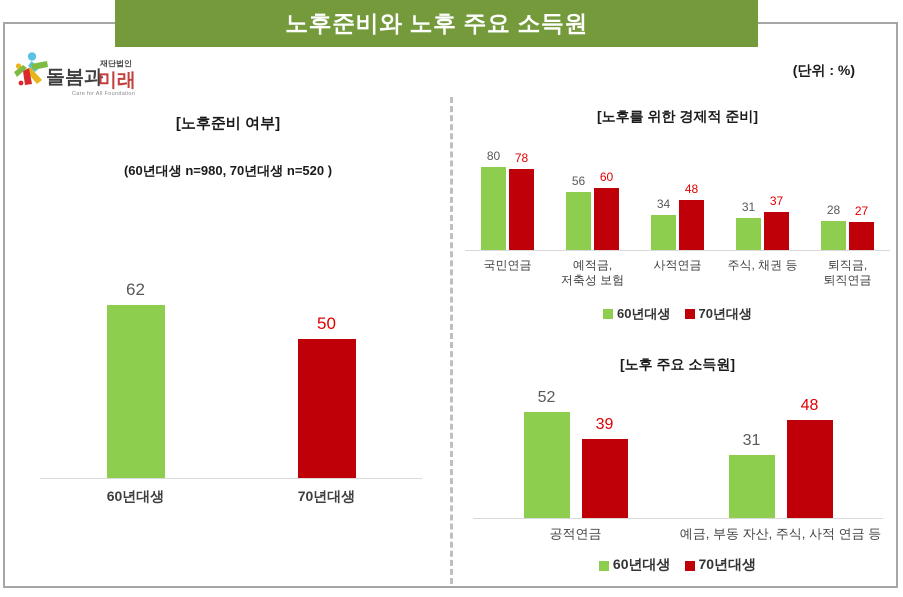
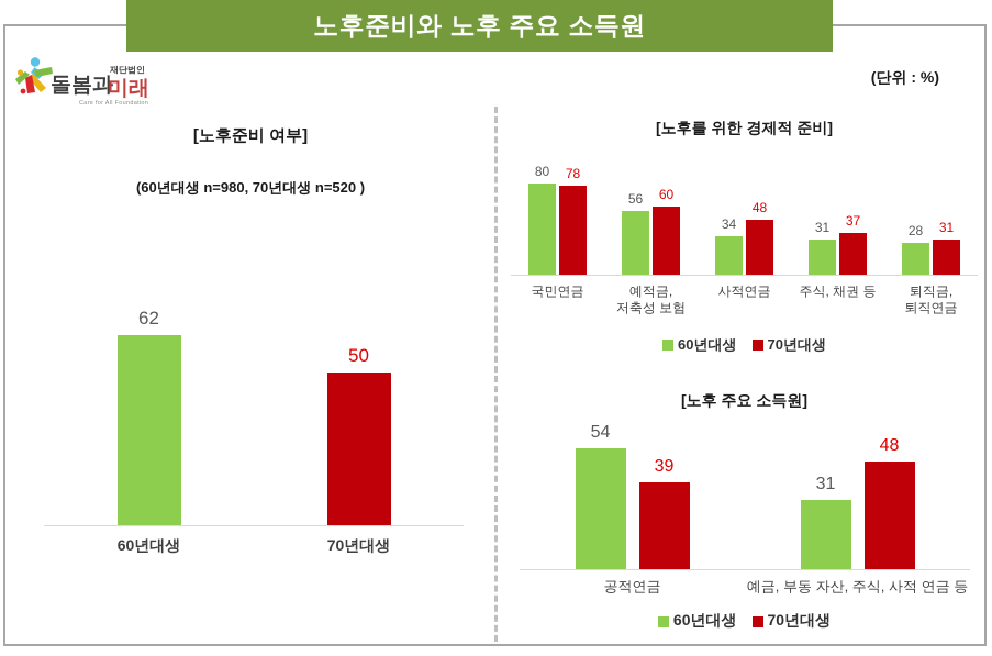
[노후를 위한 경제적 준비]/70년대생/퇴직금, 퇴직연금: 27 -> 31
[노후 주요 소득원]/60년대생/공적연금: 52 -> 54
